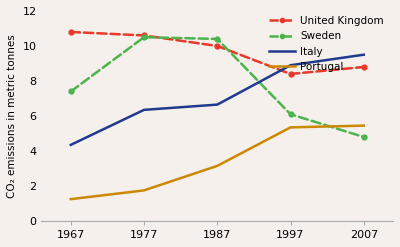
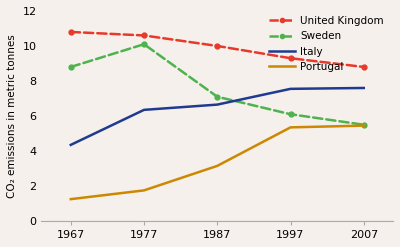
Sweden/1967: 7.4 -> 8.8
Sweden/1977: 10.5 -> 10.1
Sweden/1987: 10.4 -> 7.1
United Kingdom/1997: 8.4 -> 9.3
Italy/1997: 8.9 -> 7.5
Sweden/2007: 4.8 -> 5.5
Italy/2007: 9.5 -> 7.6
